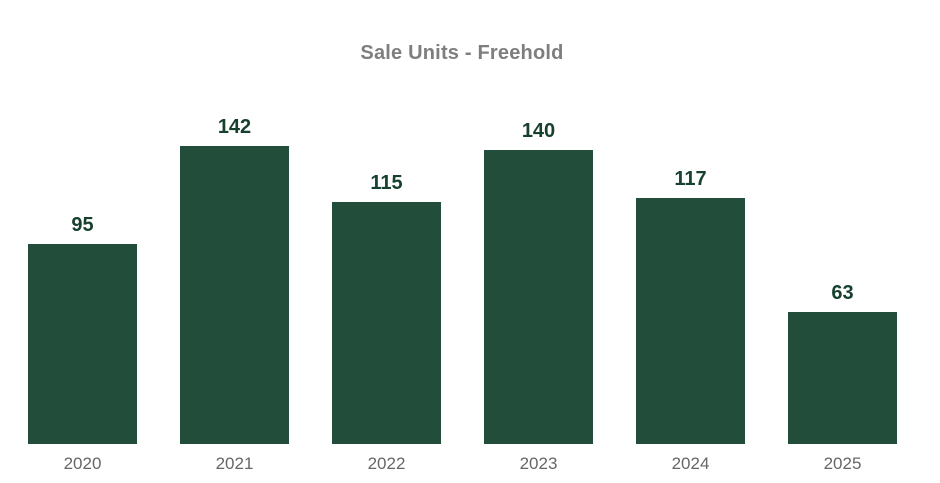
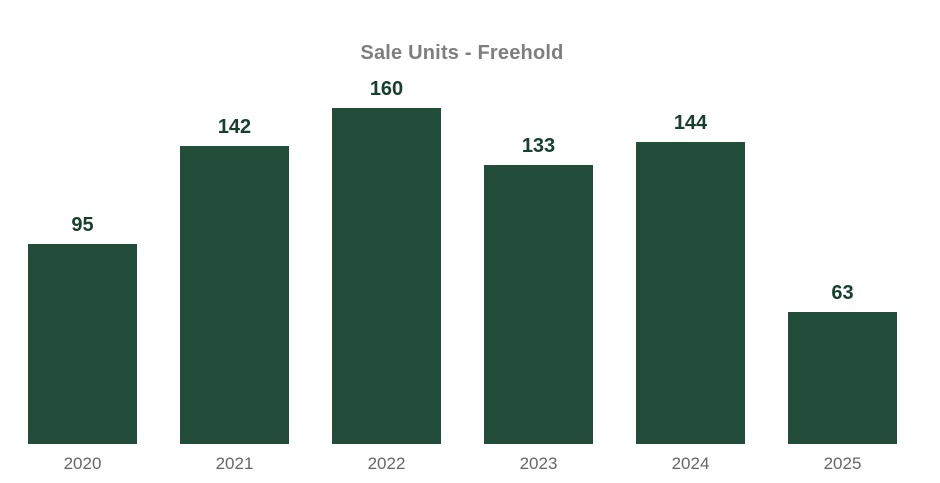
2022: 115 -> 160
2023: 140 -> 133
2024: 117 -> 144
